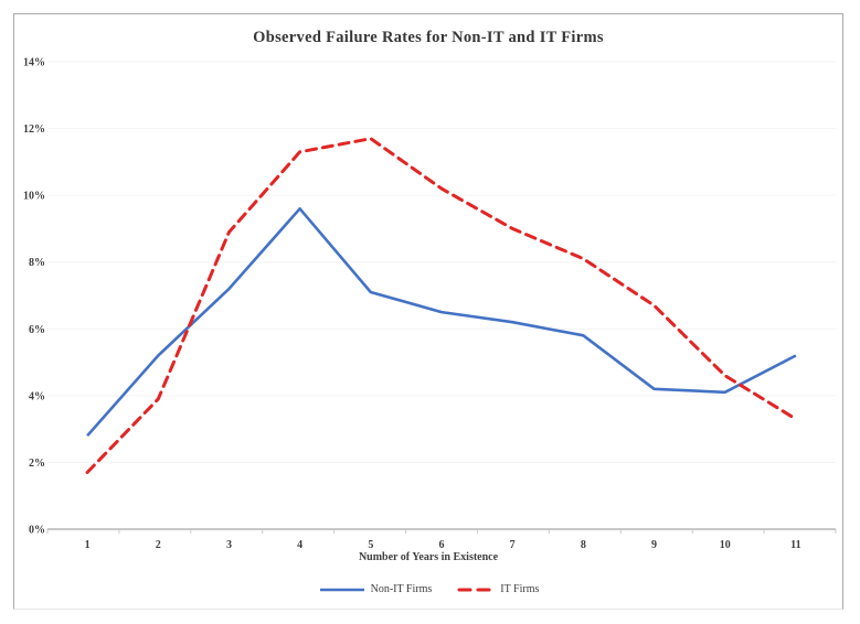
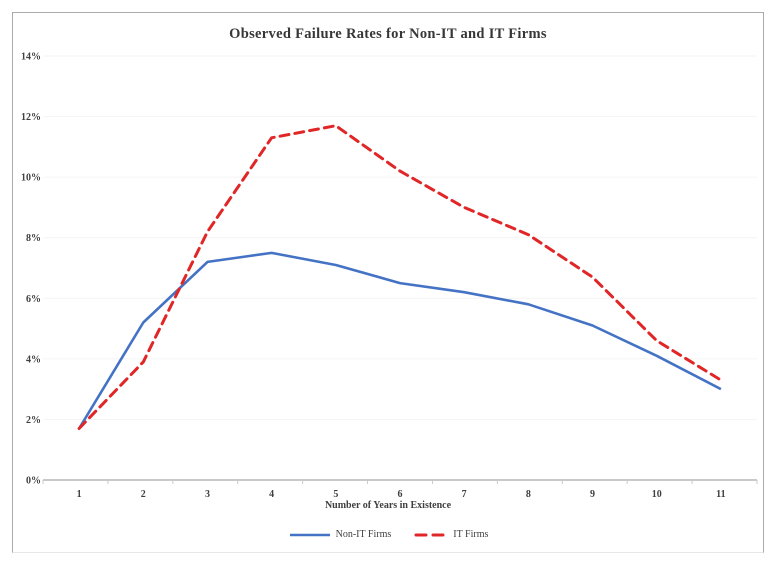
Non-IT Firms/1: 2.8% -> 1.7%
IT Firms/3: 8.9% -> 8.2%
Non-IT Firms/4: 9.6% -> 7.5%
Non-IT Firms/9: 4.2% -> 5.1%
Non-IT Firms/11: 5.2% -> 3.0%
